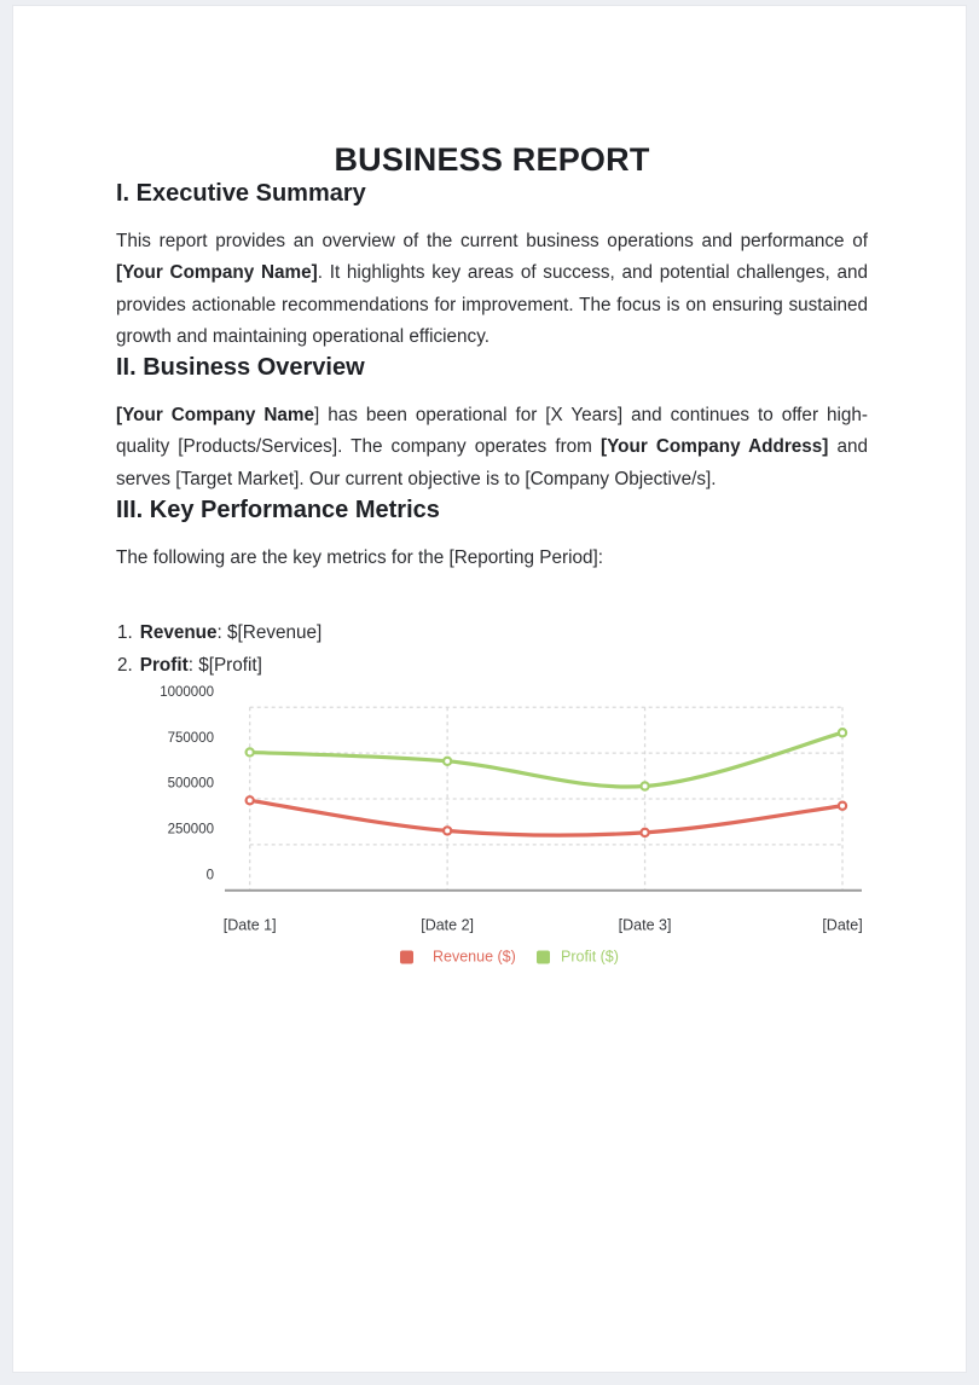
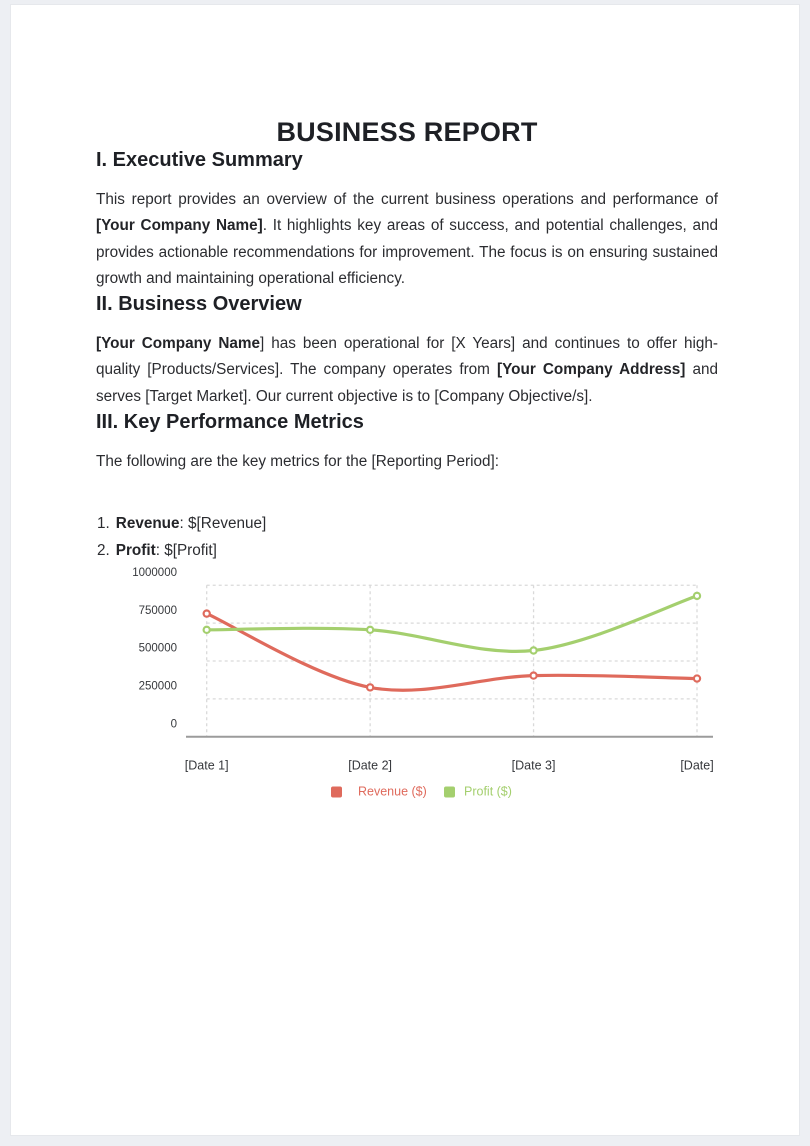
Revenue ($)/[Date 1]: 420000 -> 750000
Profit ($)/[Date 1]: 690000 -> 640000
Revenue ($)/[Date 3]: 240000 -> 330000
Revenue ($)/[Date]: 390000 -> 310000
Profit ($)/[Date]: 800000 -> 870000
